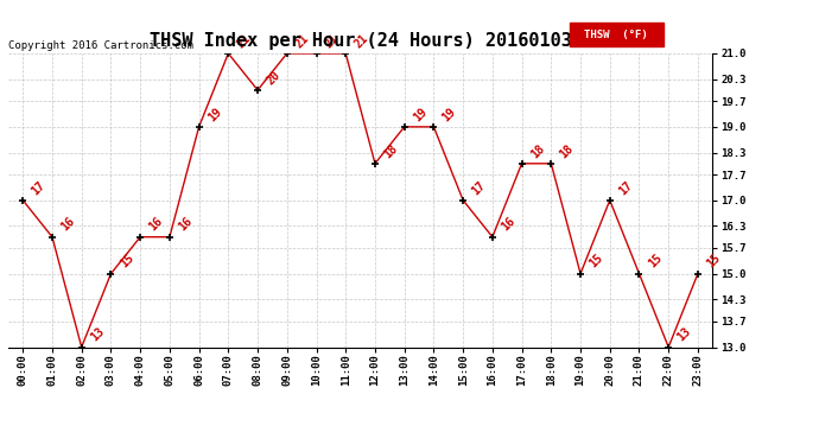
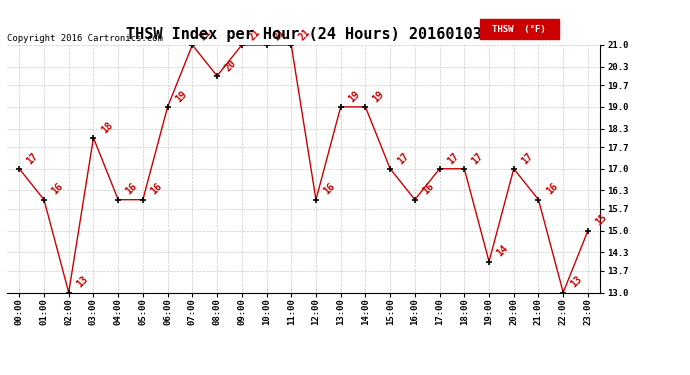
03:00: 15 -> 18
12:00: 18 -> 16
17:00: 18 -> 17
18:00: 18 -> 17
19:00: 15 -> 14
21:00: 15 -> 16
